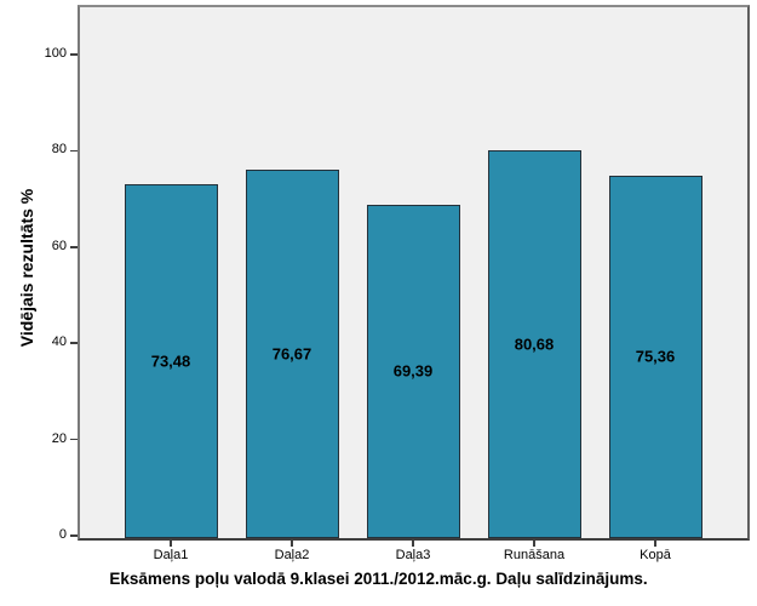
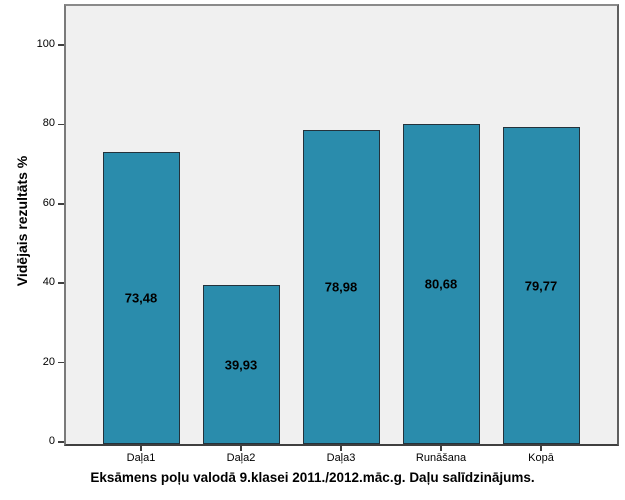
Daļa2: 76,67 -> 39,93
Daļa3: 69,39 -> 78,98
Kopā: 75,36 -> 79,77
